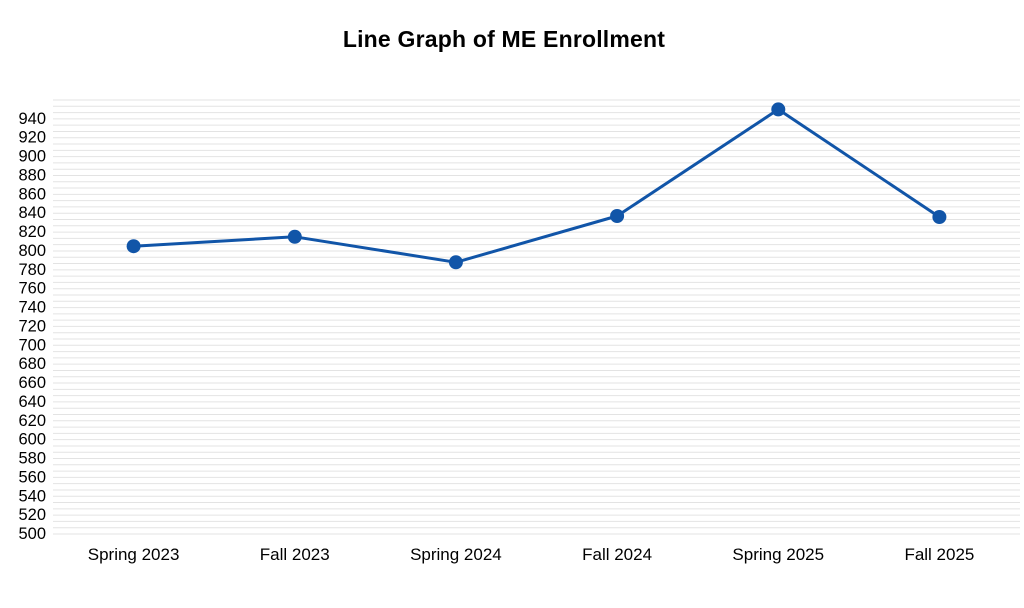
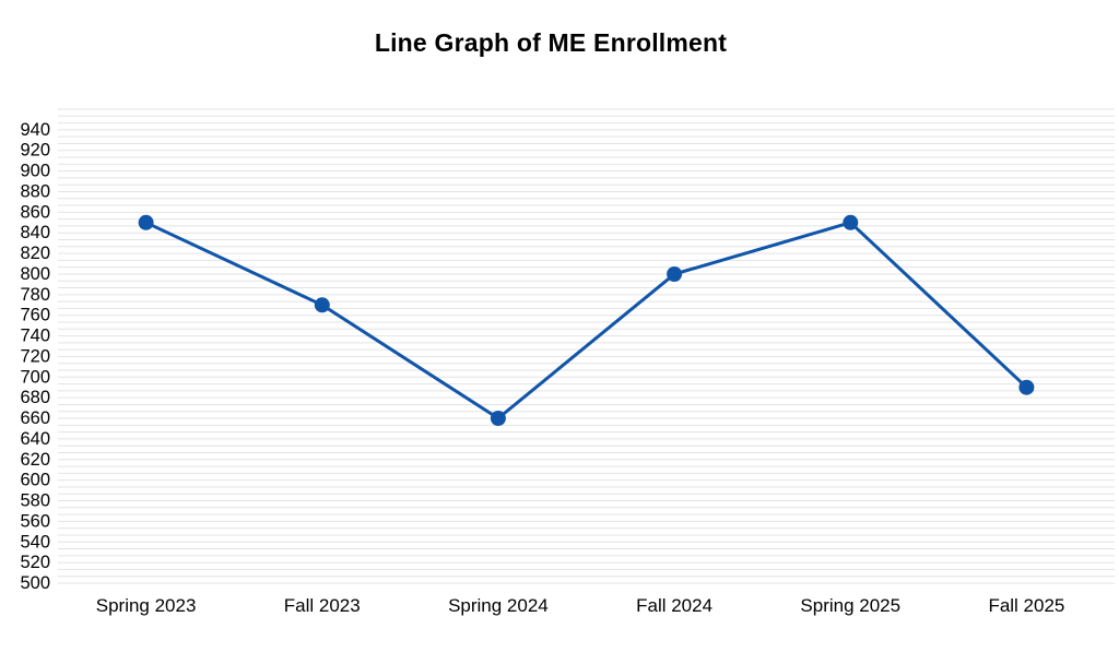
Spring 2023: 800 -> 850
Fall 2023: 820 -> 770
Spring 2024: 790 -> 660
Fall 2024: 840 -> 800
Spring 2025: 950 -> 850
Fall 2025: 840 -> 690
